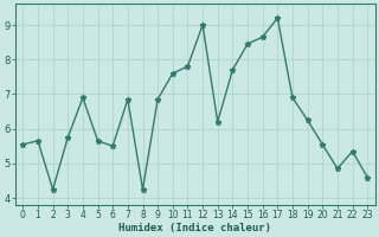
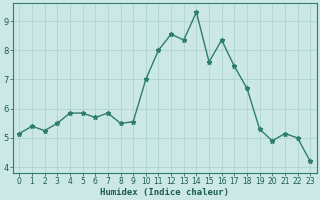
0: 5.55 -> 5.15
1: 5.65 -> 5.40
2: 4.25 -> 5.25
3: 5.75 -> 5.50
4: 6.90 -> 5.85
5: 5.65 -> 5.85
6: 5.50 -> 5.70
7: 6.85 -> 5.85
8: 4.25 -> 5.50
9: 6.85 -> 5.55
10: 7.60 -> 7.00
11: 7.80 -> 8.00
12: 9.00 -> 8.55
13: 6.20 -> 8.35
14: 7.70 -> 9.30
15: 8.45 -> 7.60
16: 8.65 -> 8.35
17: 9.20 -> 7.45
18: 6.90 -> 6.70
19: 6.25 -> 5.30
20: 5.55 -> 4.90
21: 4.85 -> 5.15
22: 5.35 -> 5.00
23: 4.60 -> 4.20
